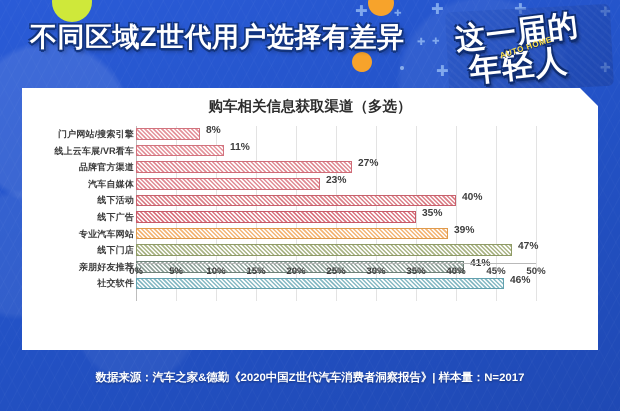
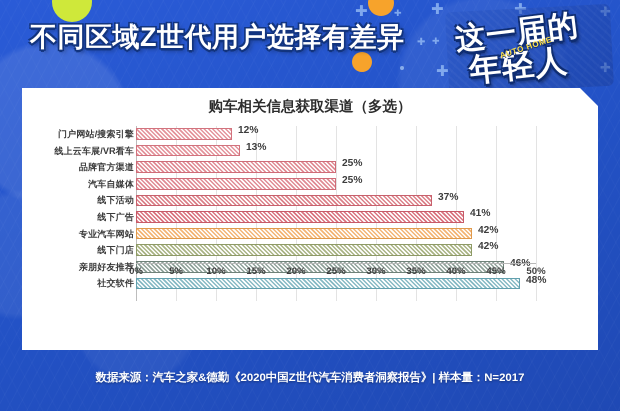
门户网站/搜索引擎: 8% -> 12%
线上云车展/VR看车: 11% -> 13%
品牌官方渠道: 27% -> 25%
汽车自媒体: 23% -> 25%
线下活动: 40% -> 37%
线下广告: 35% -> 41%
专业汽车网站: 39% -> 42%
线下门店: 47% -> 42%
亲朋好友推荐: 41% -> 46%
社交软件: 46% -> 48%
